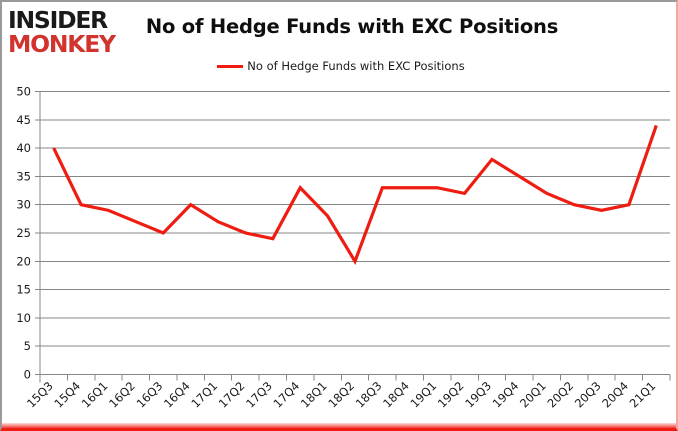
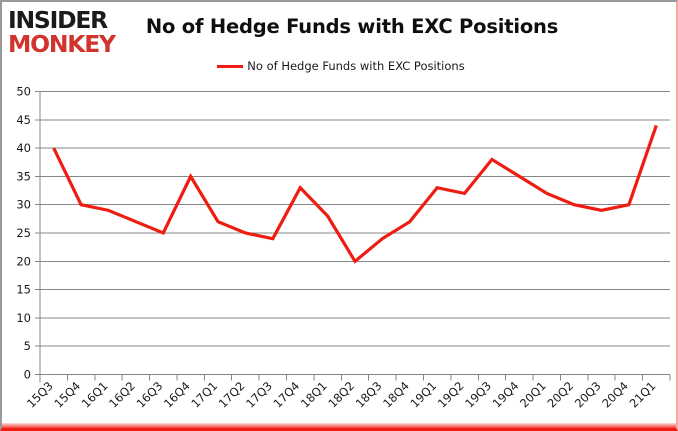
16Q4: 30 -> 35
18Q3: 33 -> 24
18Q4: 33 -> 27
